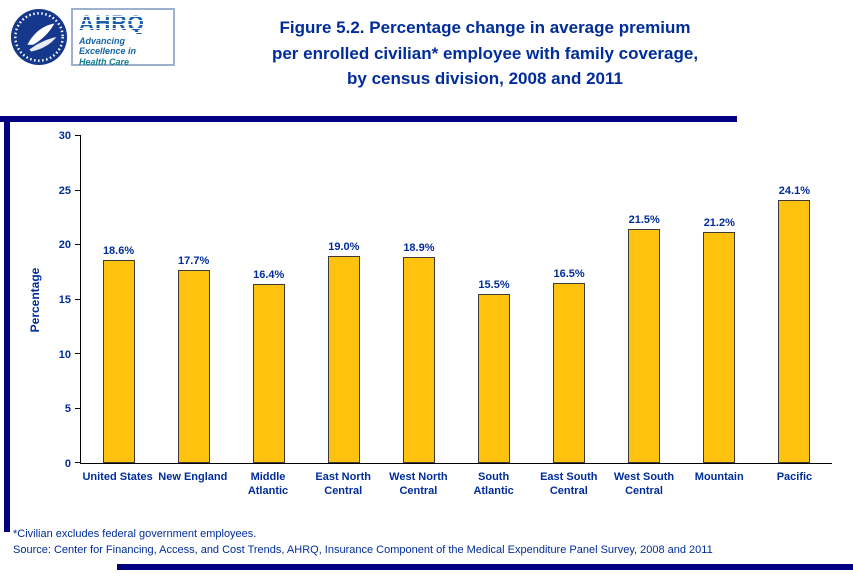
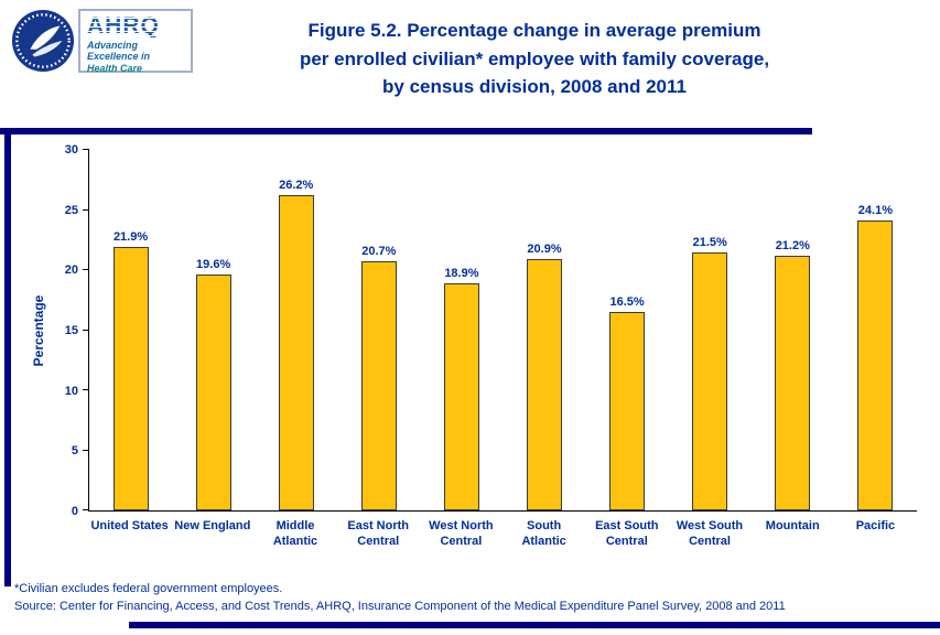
United States: 18.6% -> 21.9%
New England: 17.7% -> 19.6%
Middle Atlantic: 16.4% -> 26.2%
East North Central: 19.0% -> 20.7%
South Atlantic: 15.5% -> 20.9%
